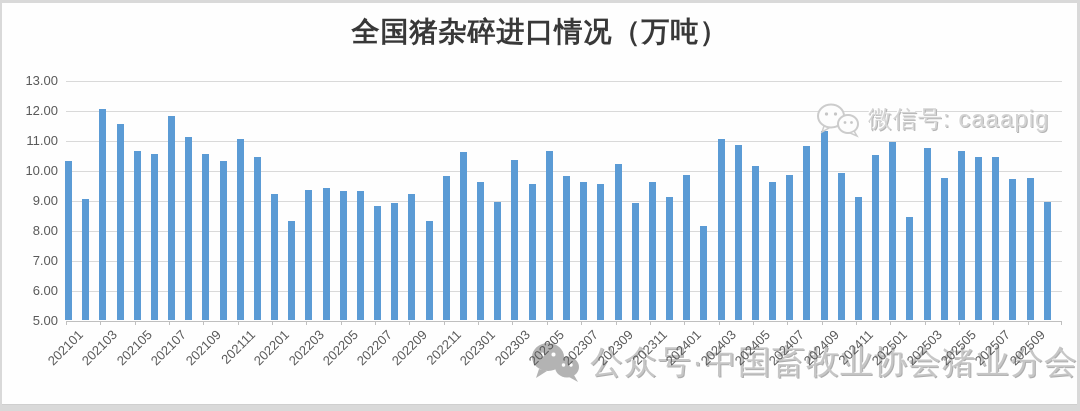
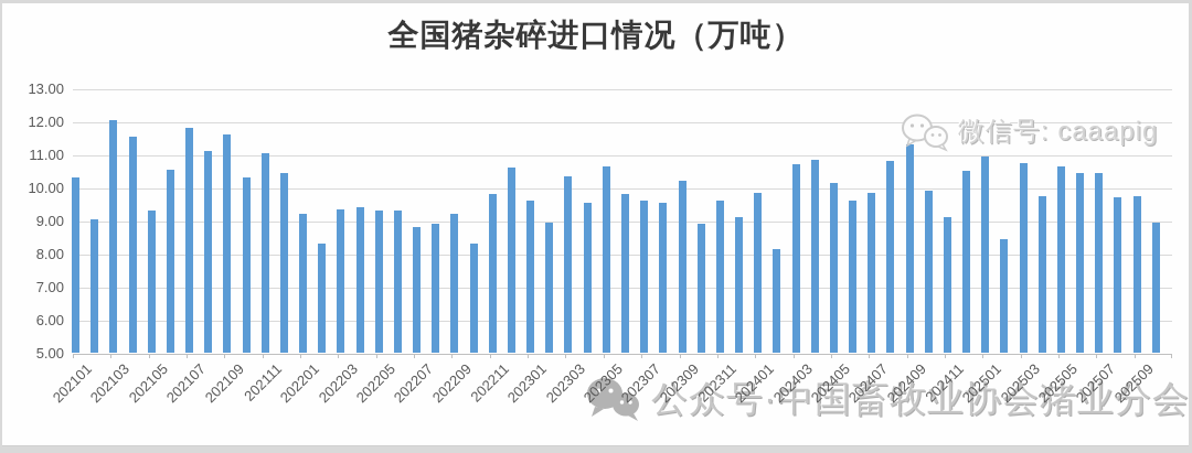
202105: 10.7 -> 9.3
202109: 10.6 -> 11.6
202403: 11.1 -> 10.7
